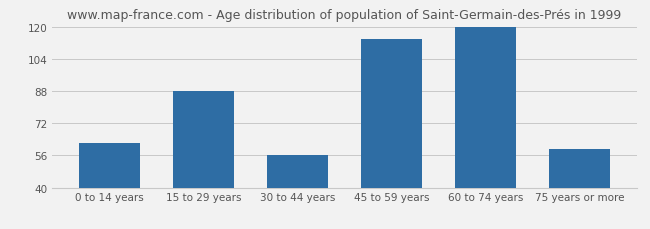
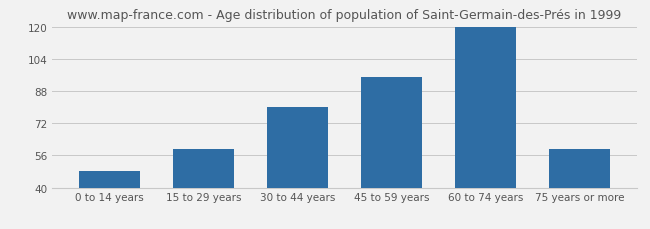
0 to 14 years: 62 -> 48
15 to 29 years: 88 -> 59
30 to 44 years: 56 -> 80
45 to 59 years: 114 -> 95
